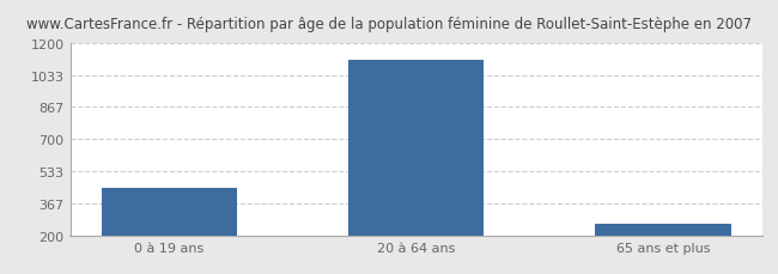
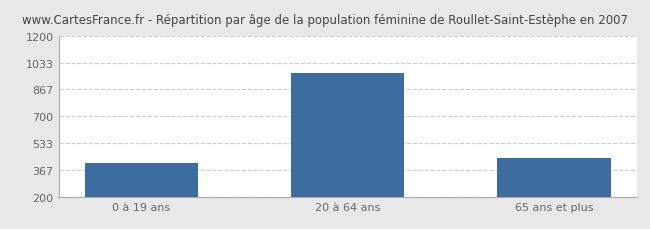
0 à 19 ans: 450 -> 410
20 à 64 ans: 1110 -> 970
65 ans et plus: 260 -> 440
